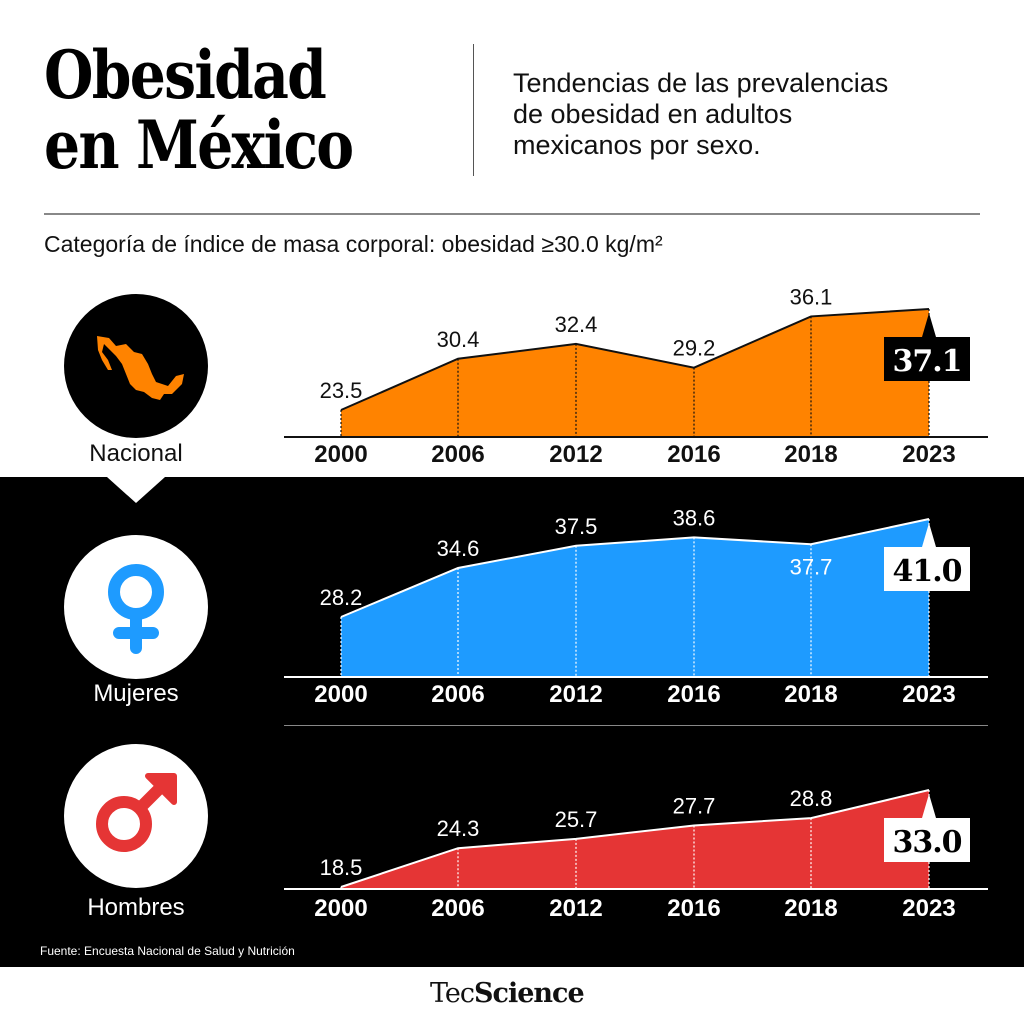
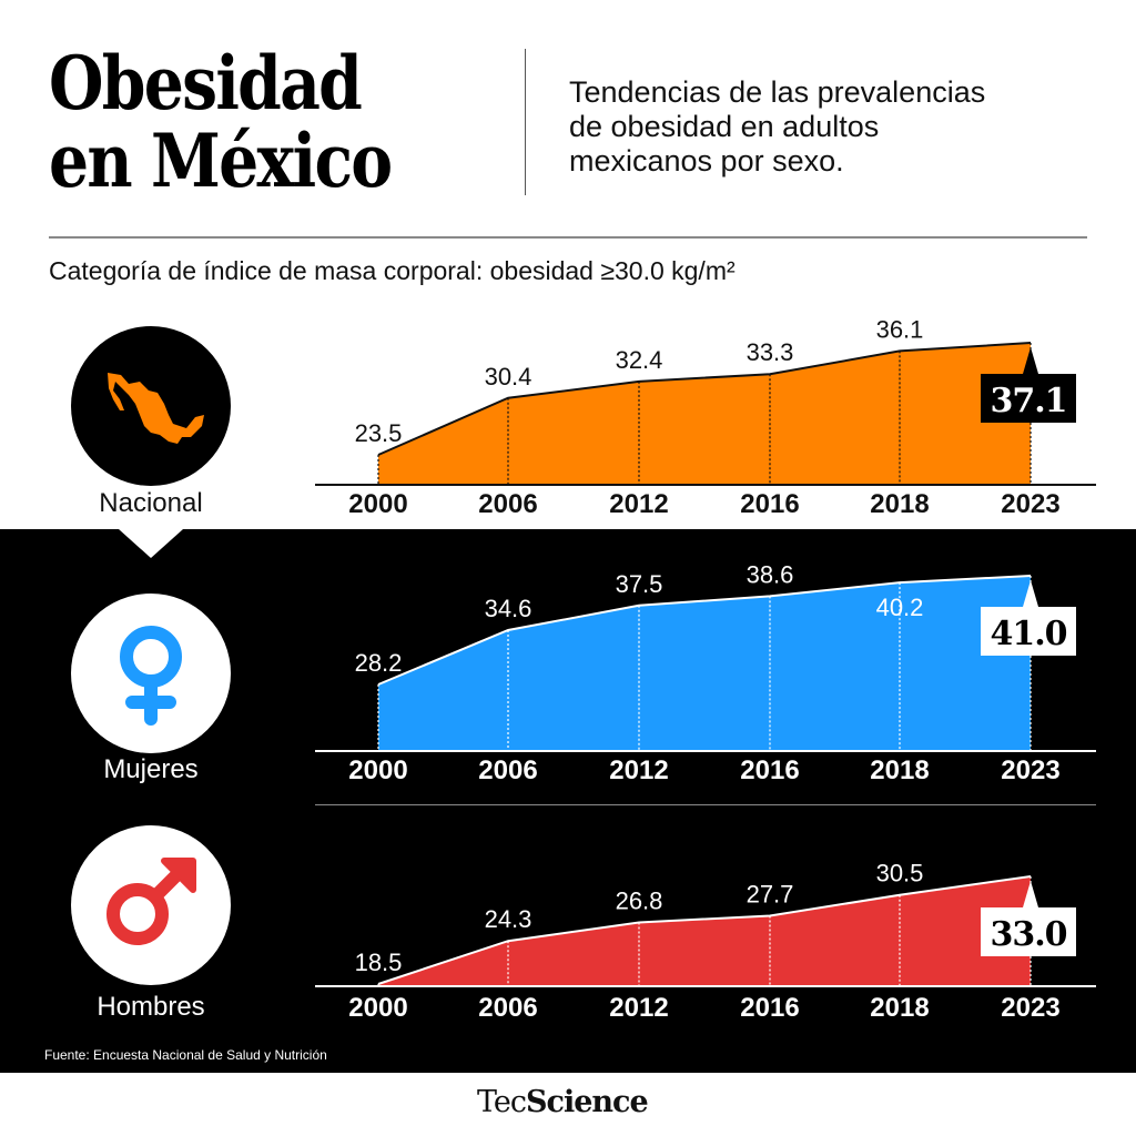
Nacional/2016: 29.2 -> 33.3
Mujeres/2018: 37.7 -> 40.2
Hombres/2012: 25.7 -> 26.8
Hombres/2018: 28.8 -> 30.5
